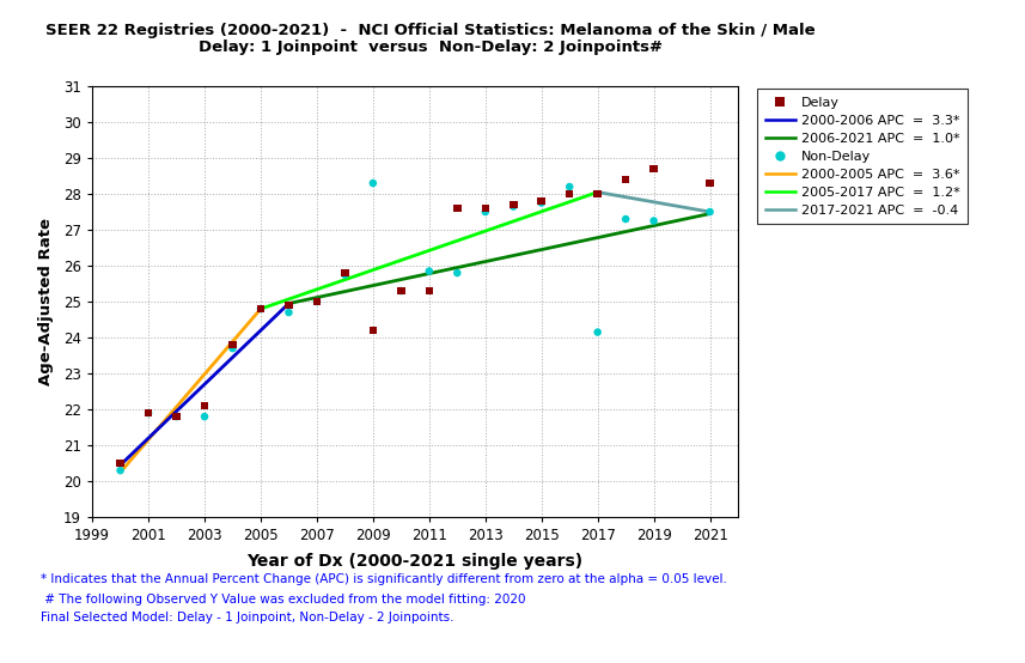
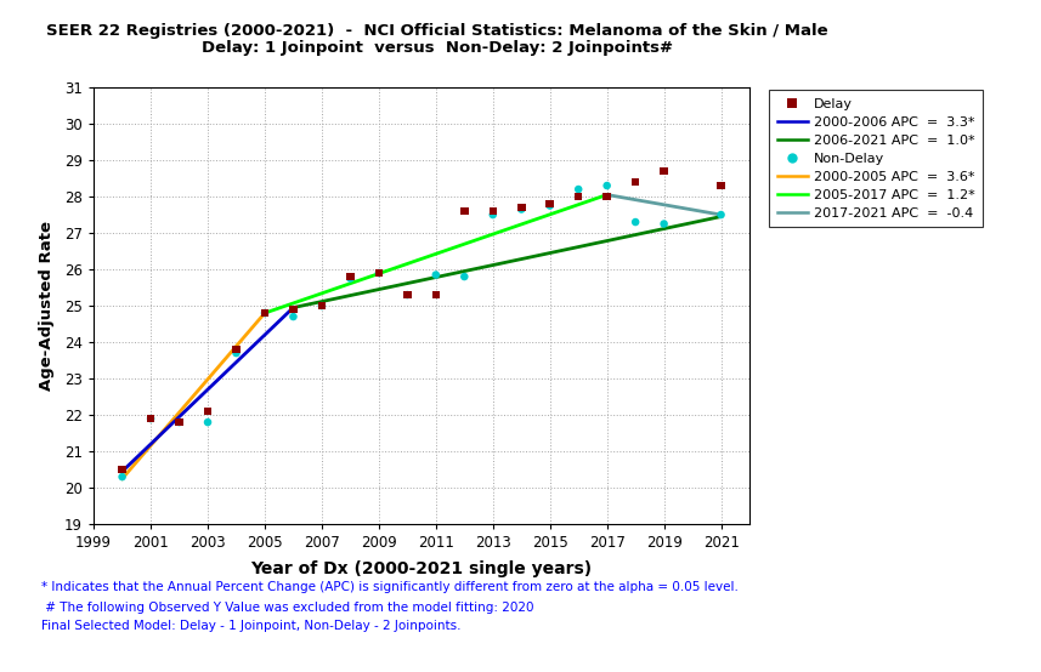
Delay/2009: 24.2 -> 25.9
Non-Delay/2009: 28.30 -> 25.90
Non-Delay/2017: 24.15 -> 28.30
